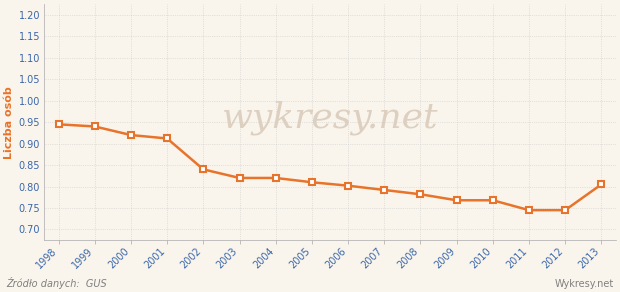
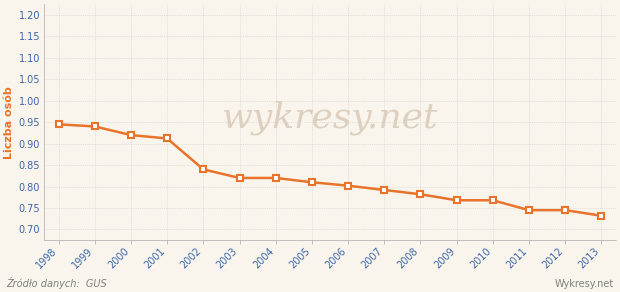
2013: 0.805 -> 0.732
